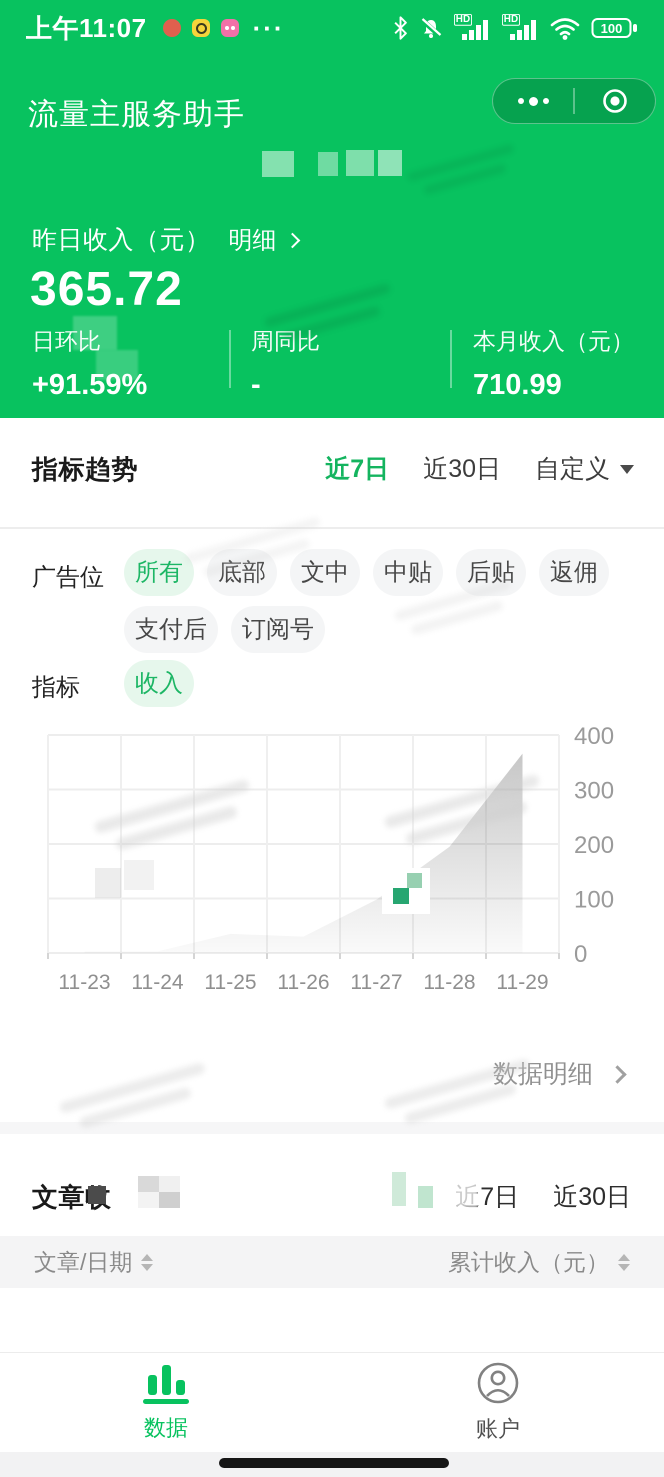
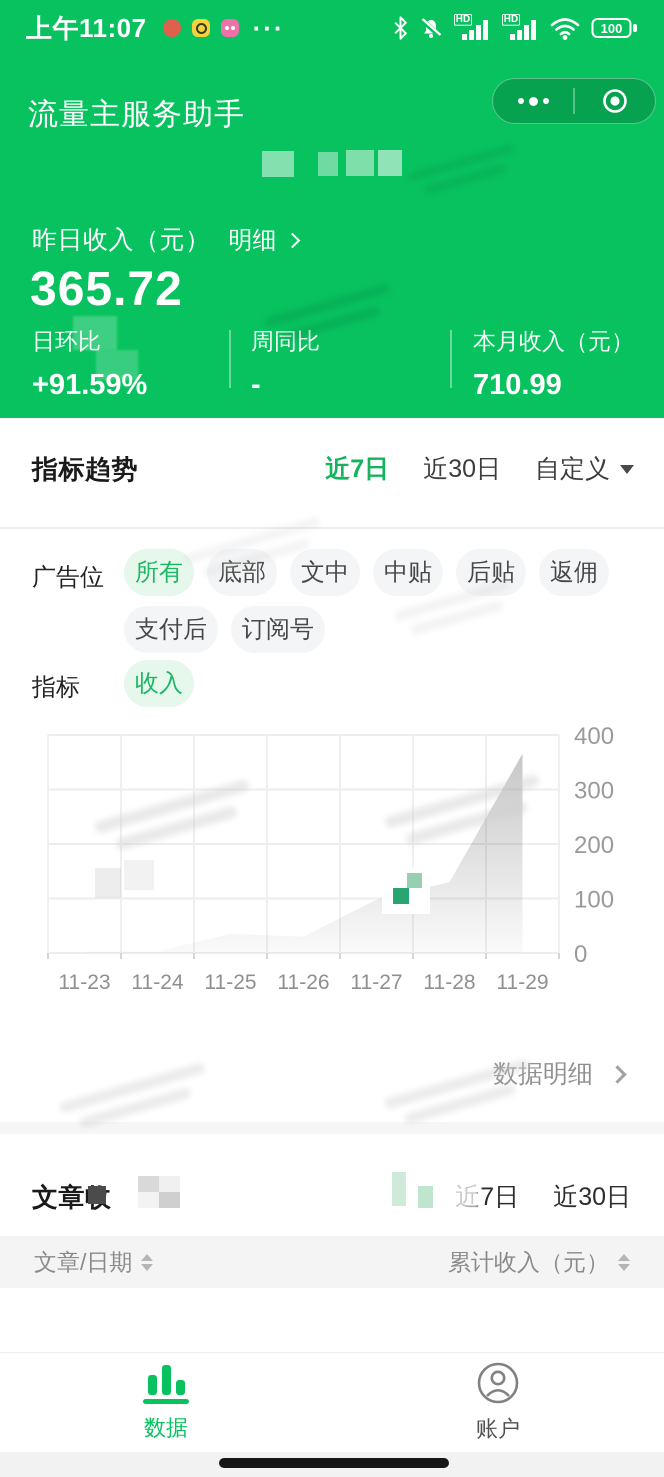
11-28: 200 -> 130
